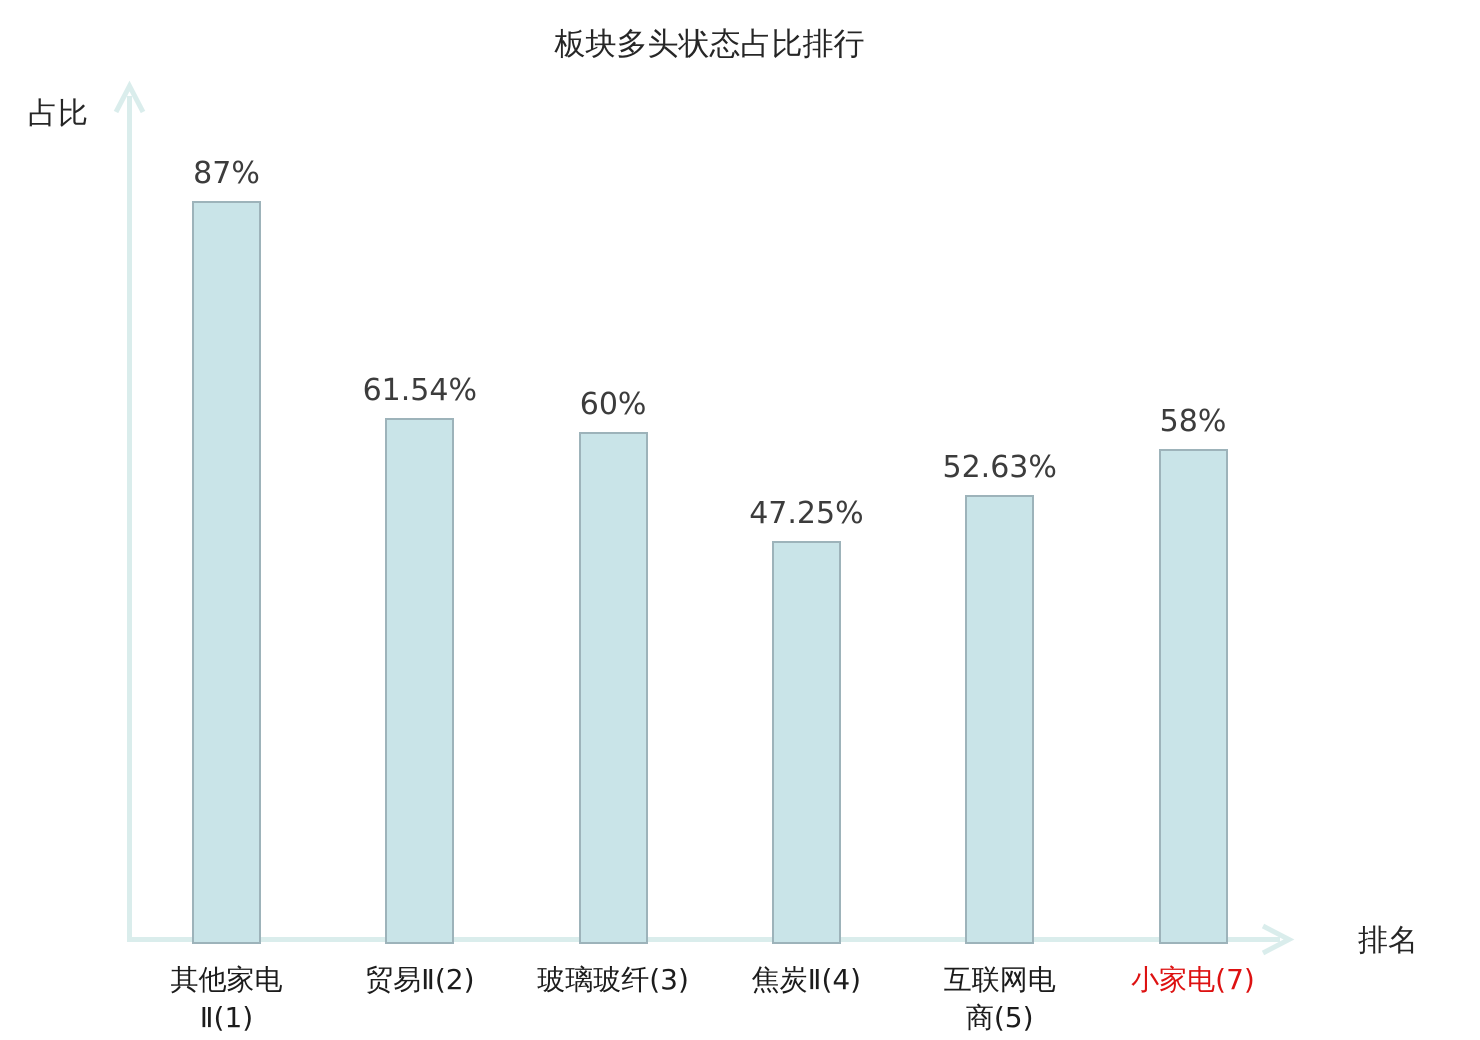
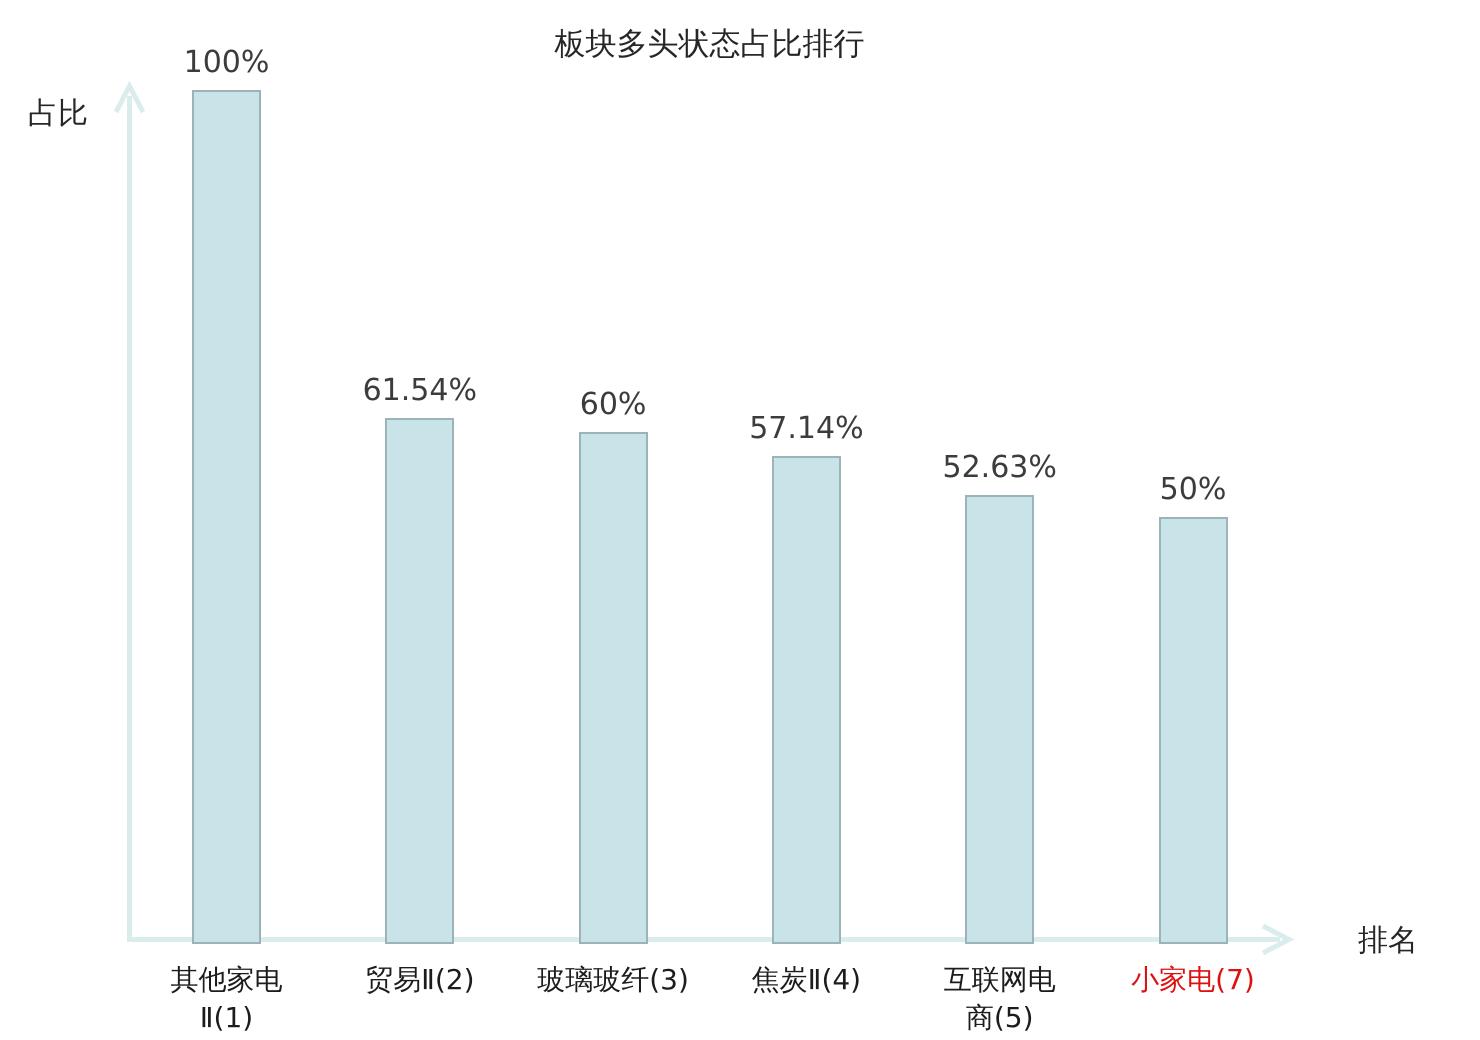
其他家电 Ⅱ(1): 87% -> 100%
焦炭Ⅱ(4): 47.25% -> 57.14%
小家电(7): 58% -> 50%
